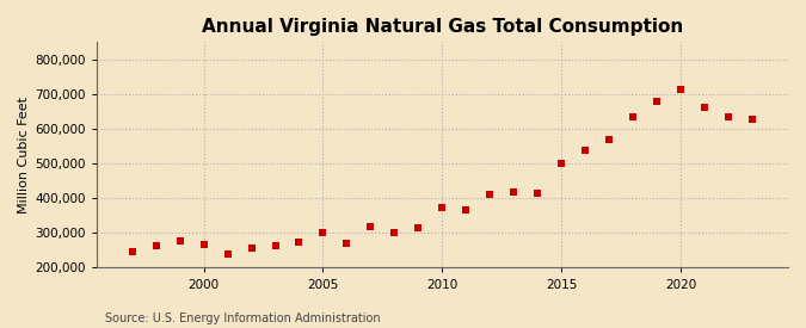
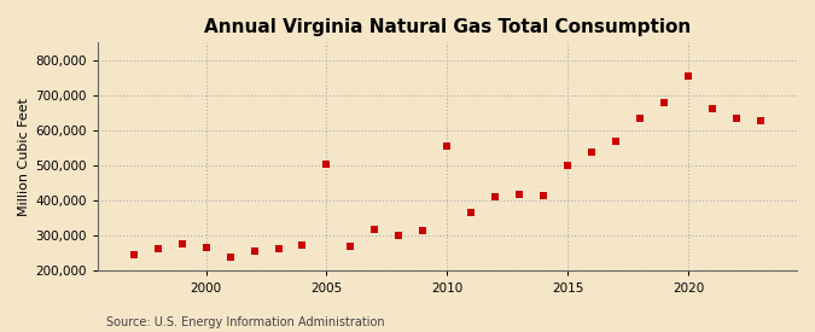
2005: 300,000 -> 505,000
2010: 375,000 -> 555,000
2020: 714,000 -> 755,000
